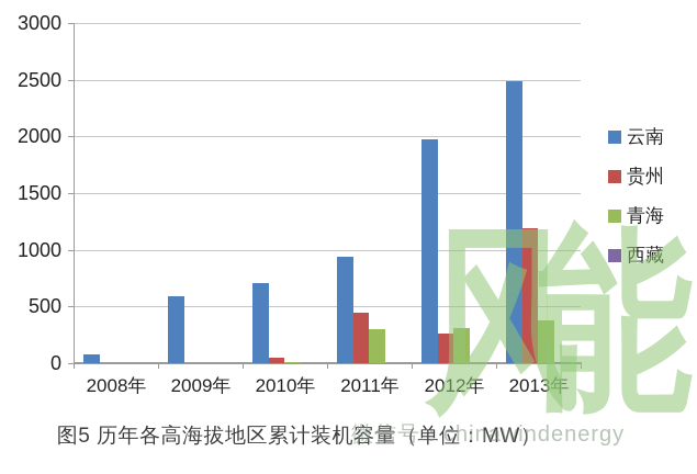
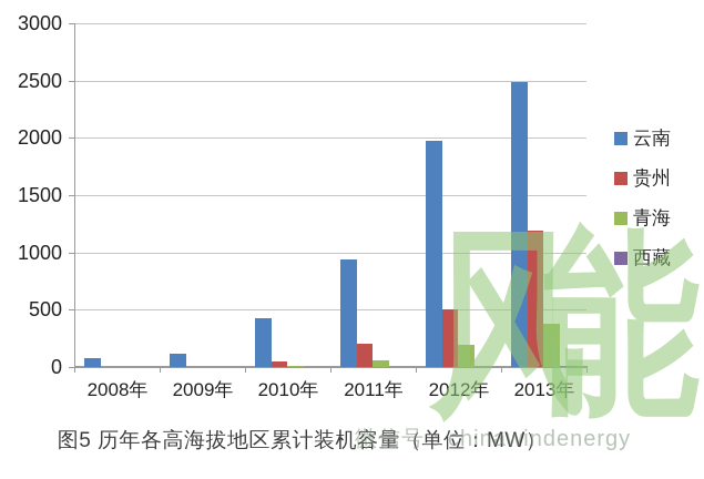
云南/2009年: 590 -> 120
云南/2010年: 710 -> 430
贵州/2011年: 450 -> 200
青海/2011年: 300 -> 60
贵州/2012年: 260 -> 500
青海/2012年: 310 -> 190
